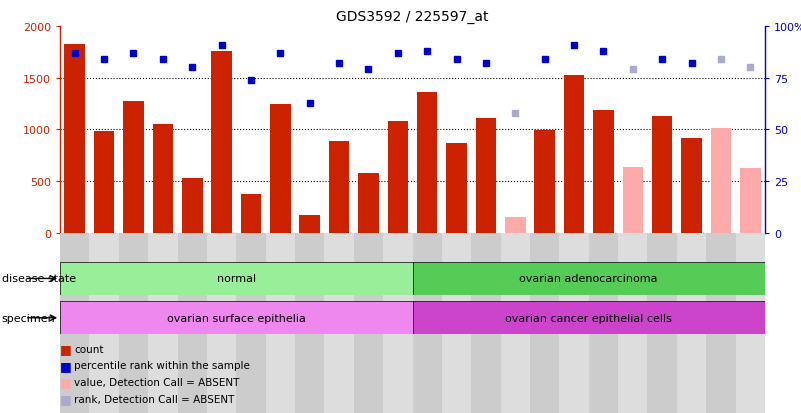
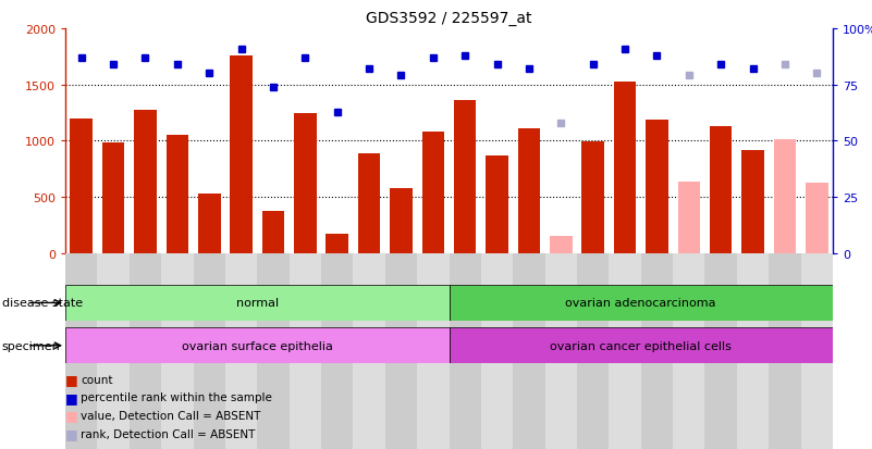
GSM359972: 1830 -> 1200
